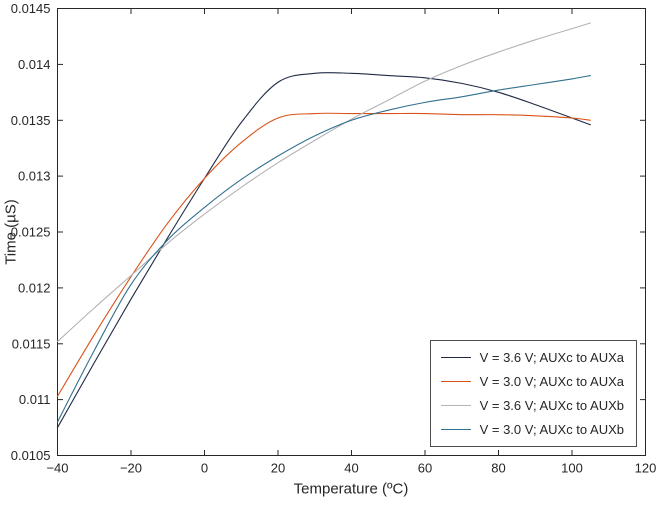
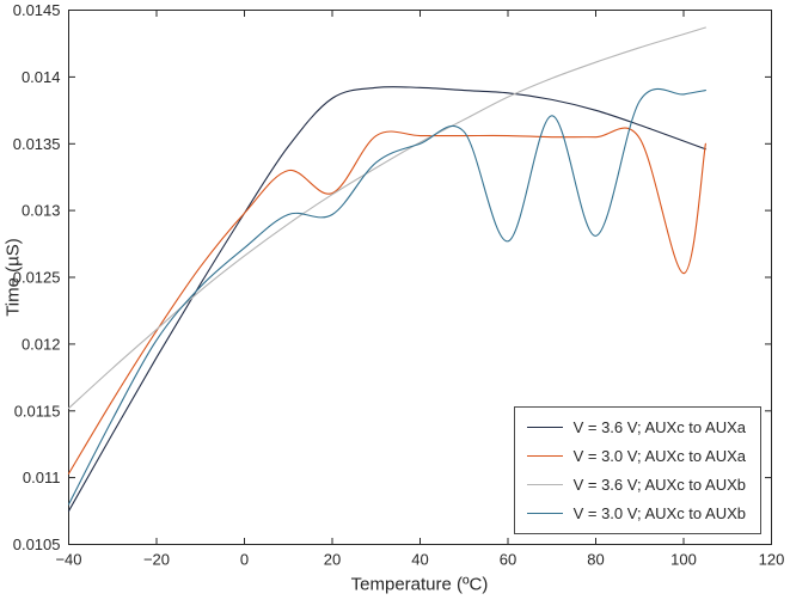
V = 3.0 V; AUXc to AUXa/20: 0.01352 -> 0.01313
V = 3.0 V; AUXc to AUXb/20: 0.01318 -> 0.01297
V = 3.0 V; AUXc to AUXb/60: 0.01366 -> 0.01277
V = 3.0 V; AUXc to AUXb/80: 0.01377 -> 0.01281
V = 3.0 V; AUXc to AUXa/100: 0.01352 -> 0.01253
